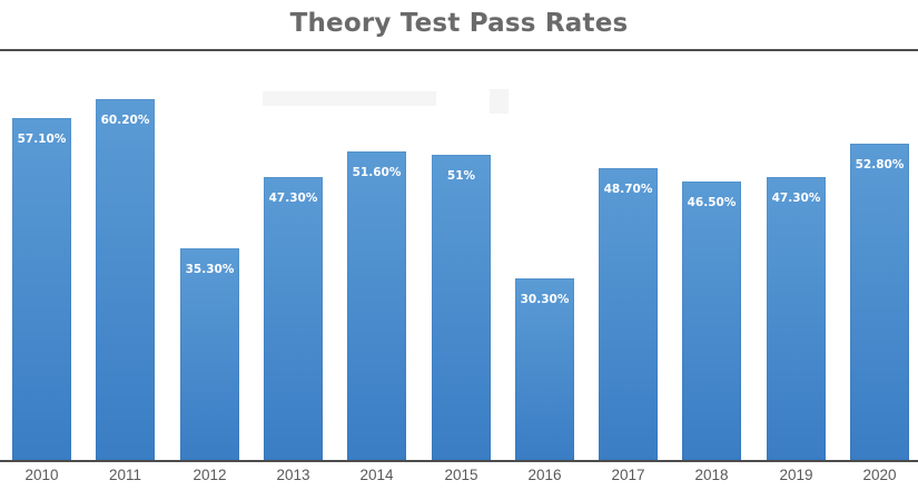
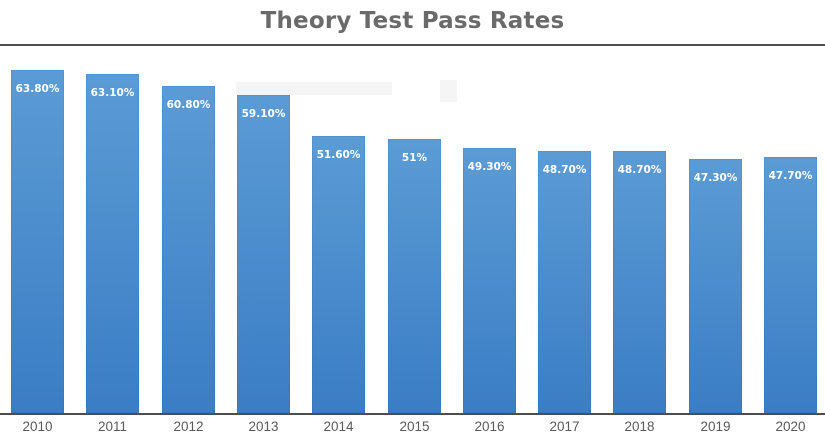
2010: 57.10% -> 63.80%
2011: 60.20% -> 63.10%
2012: 35.30% -> 60.80%
2013: 47.30% -> 59.10%
2016: 30.30% -> 49.30%
2018: 46.50% -> 48.70%
2020: 52.80% -> 47.70%
